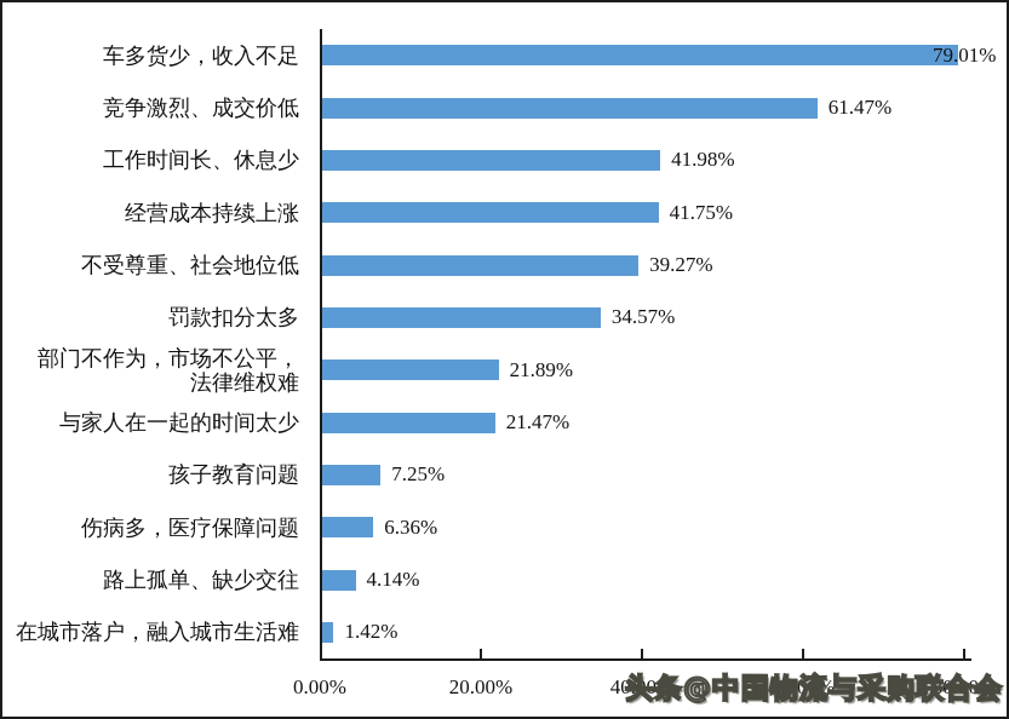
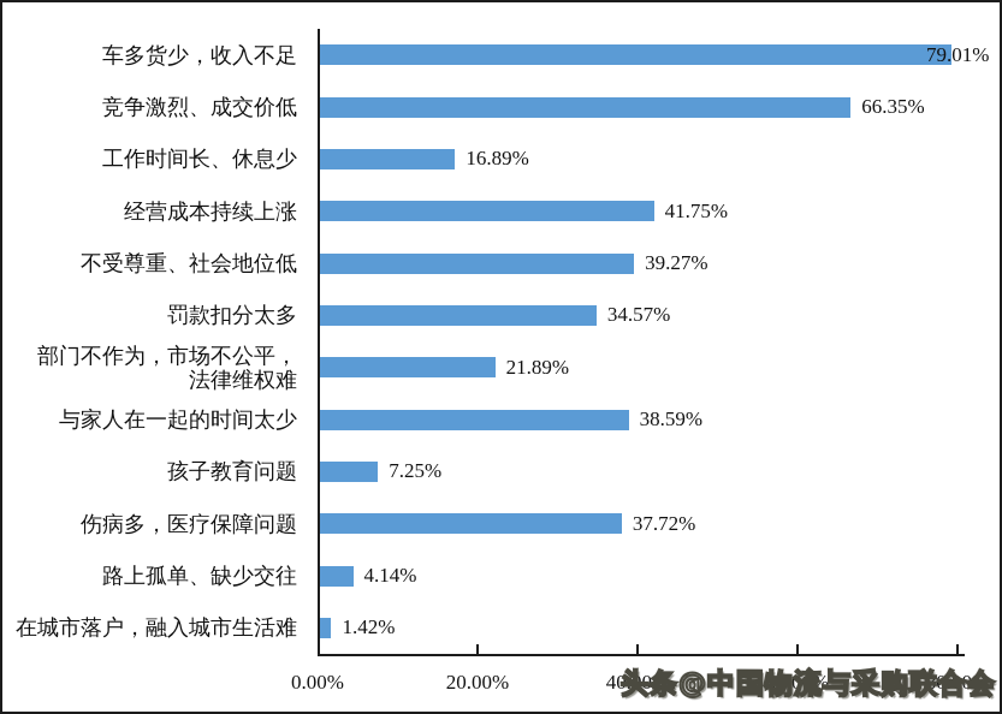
竞争激烈、成交价低: 61.47% -> 66.35%
工作时间长、休息少: 41.98% -> 16.89%
与家人在一起的时间太少: 21.47% -> 38.59%
伤病多，医疗保障问题: 6.36% -> 37.72%
